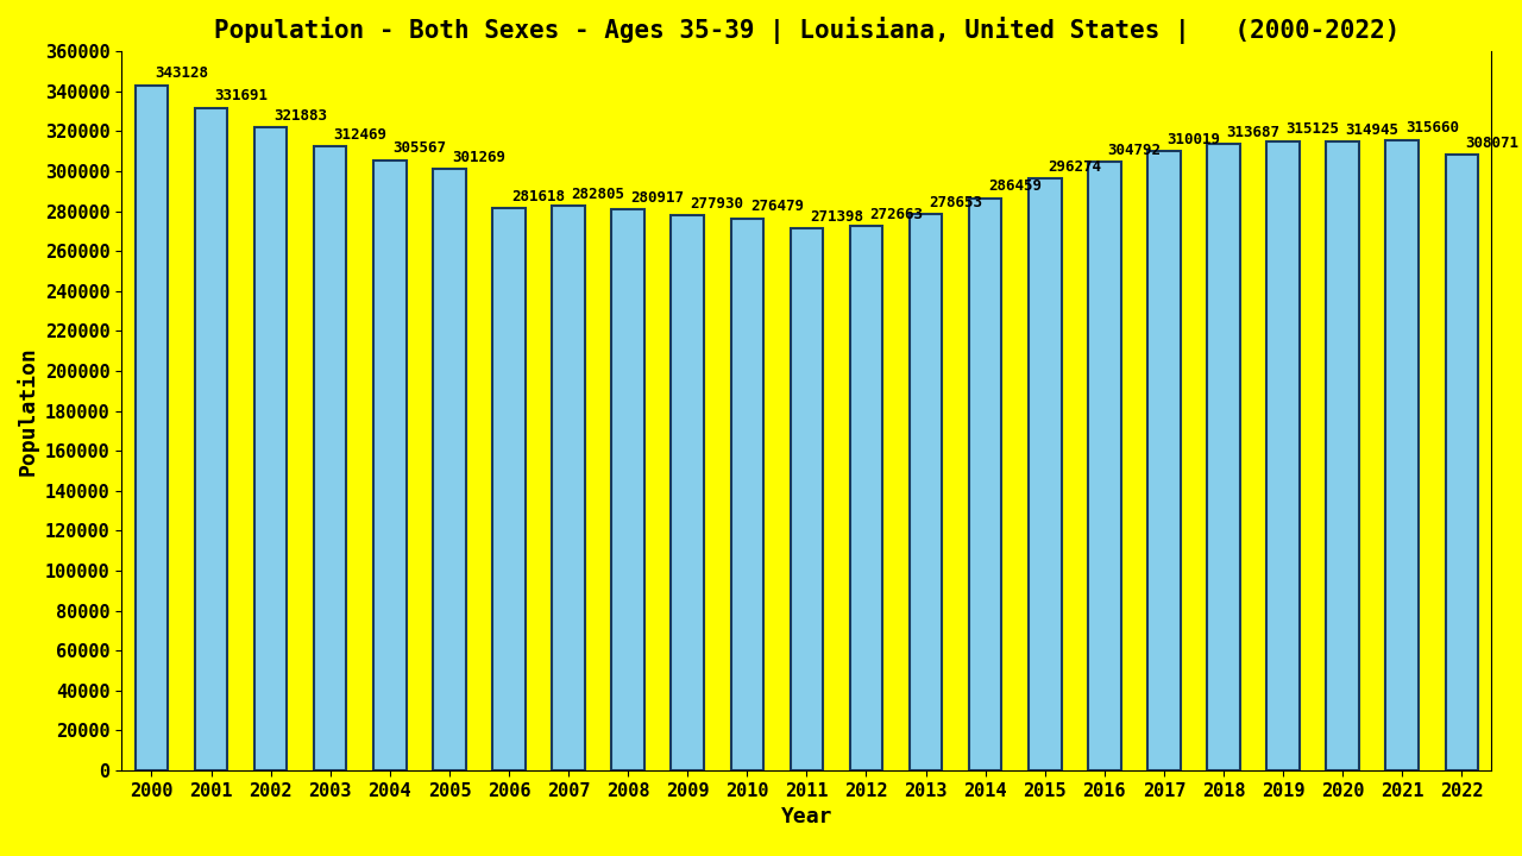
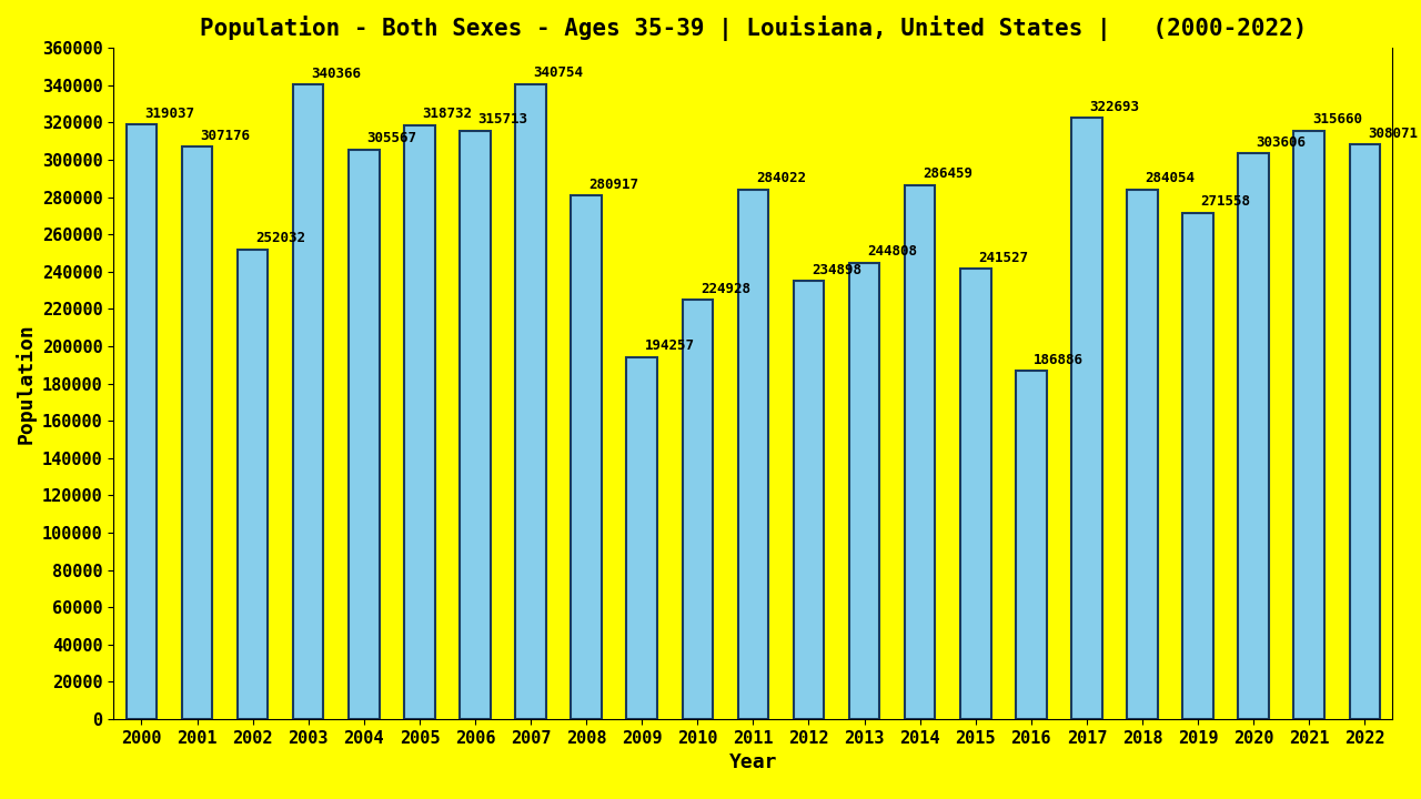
2000: 343128 -> 319037
2001: 331691 -> 307176
2002: 321883 -> 252032
2003: 312469 -> 340366
2005: 301269 -> 318732
2006: 281618 -> 315713
2007: 282805 -> 340754
2009: 277930 -> 194257
2010: 276479 -> 224928
2011: 271398 -> 284022
2012: 272663 -> 234898
2013: 278653 -> 244808
2015: 296274 -> 241527
2016: 304792 -> 186886
2017: 310019 -> 322693
2018: 313687 -> 284054
2019: 315125 -> 271558
2020: 314945 -> 303606
